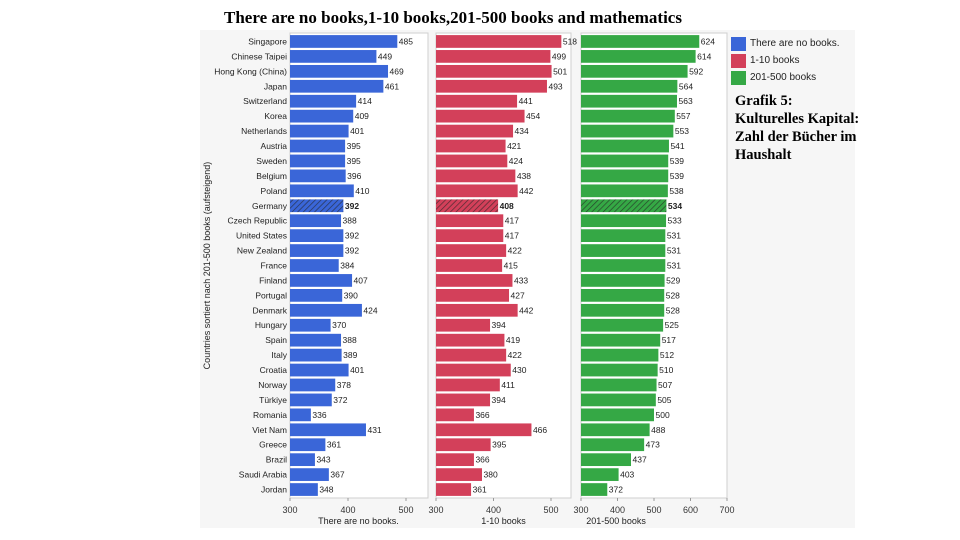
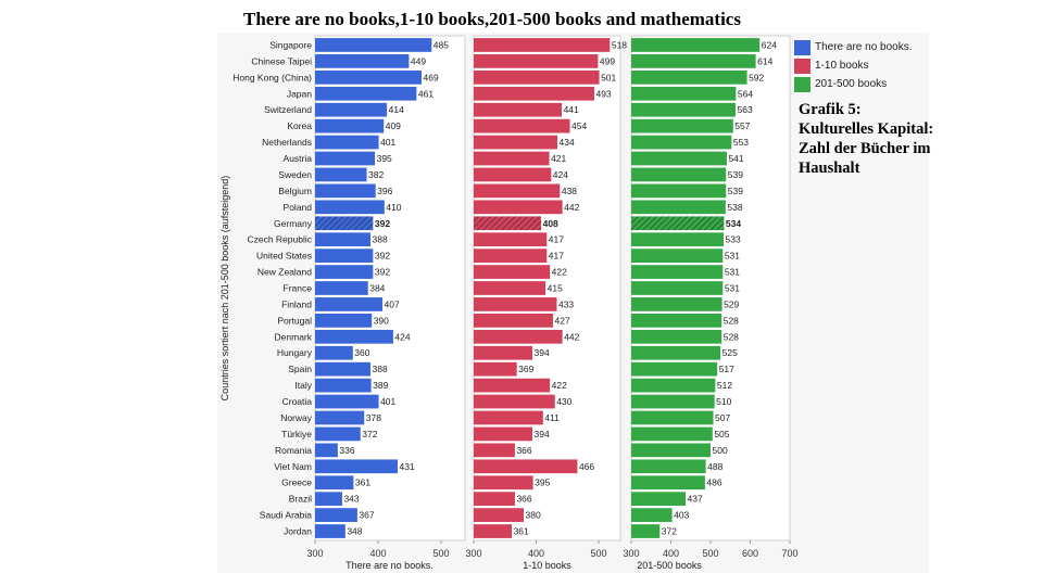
There are no books./Sweden: 395 -> 382
There are no books./Hungary: 370 -> 360
1-10 books/Spain: 419 -> 369
201-500 books/Greece: 473 -> 486
